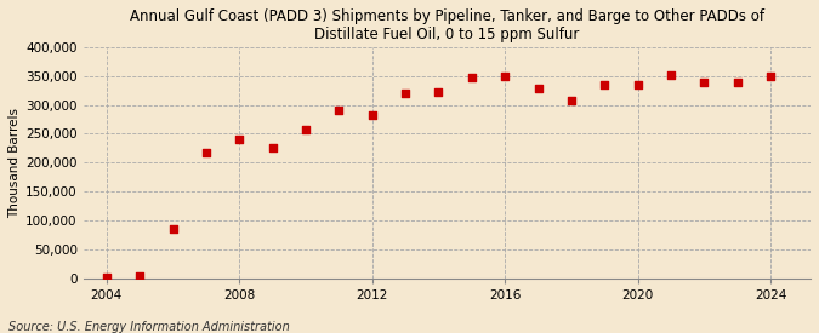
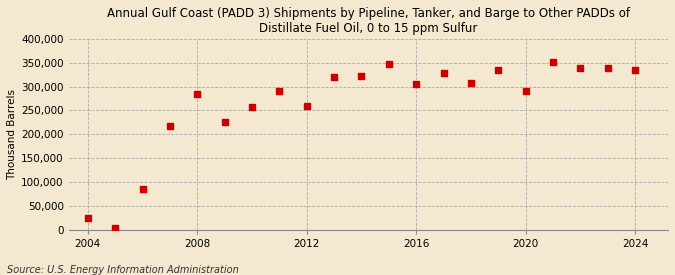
2004: 2,000 -> 25,000
2008: 240,000 -> 285,000
2012: 283,000 -> 260,000
2016: 349,000 -> 305,000
2020: 335,000 -> 290,000
2024: 350,000 -> 335,000
